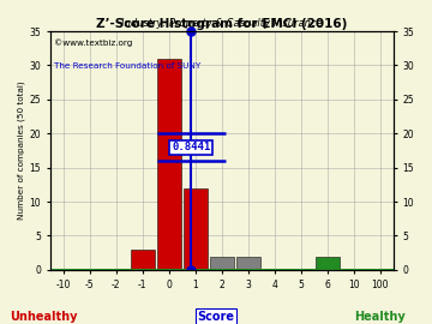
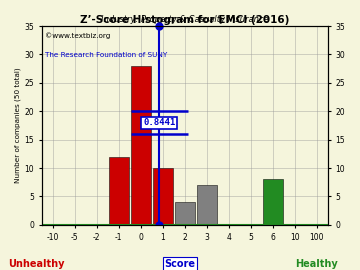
-1: 3 -> 12
0: 31 -> 28
1: 12 -> 10
2: 2 -> 4
3: 2 -> 7
6: 2 -> 8
